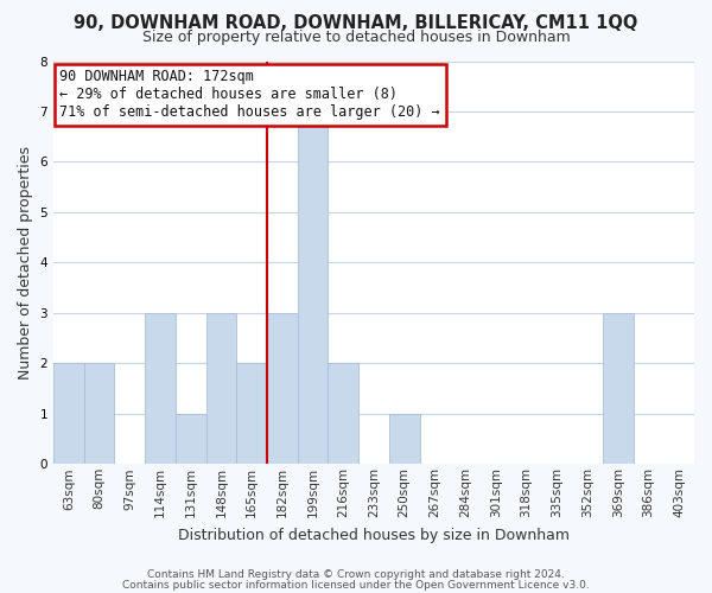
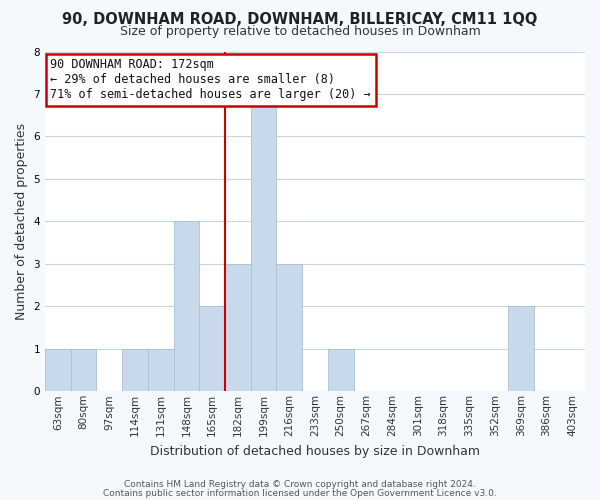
63sqm: 2 -> 1
80sqm: 2 -> 1
114sqm: 3 -> 1
148sqm: 3 -> 4
216sqm: 2 -> 3
369sqm: 3 -> 2
